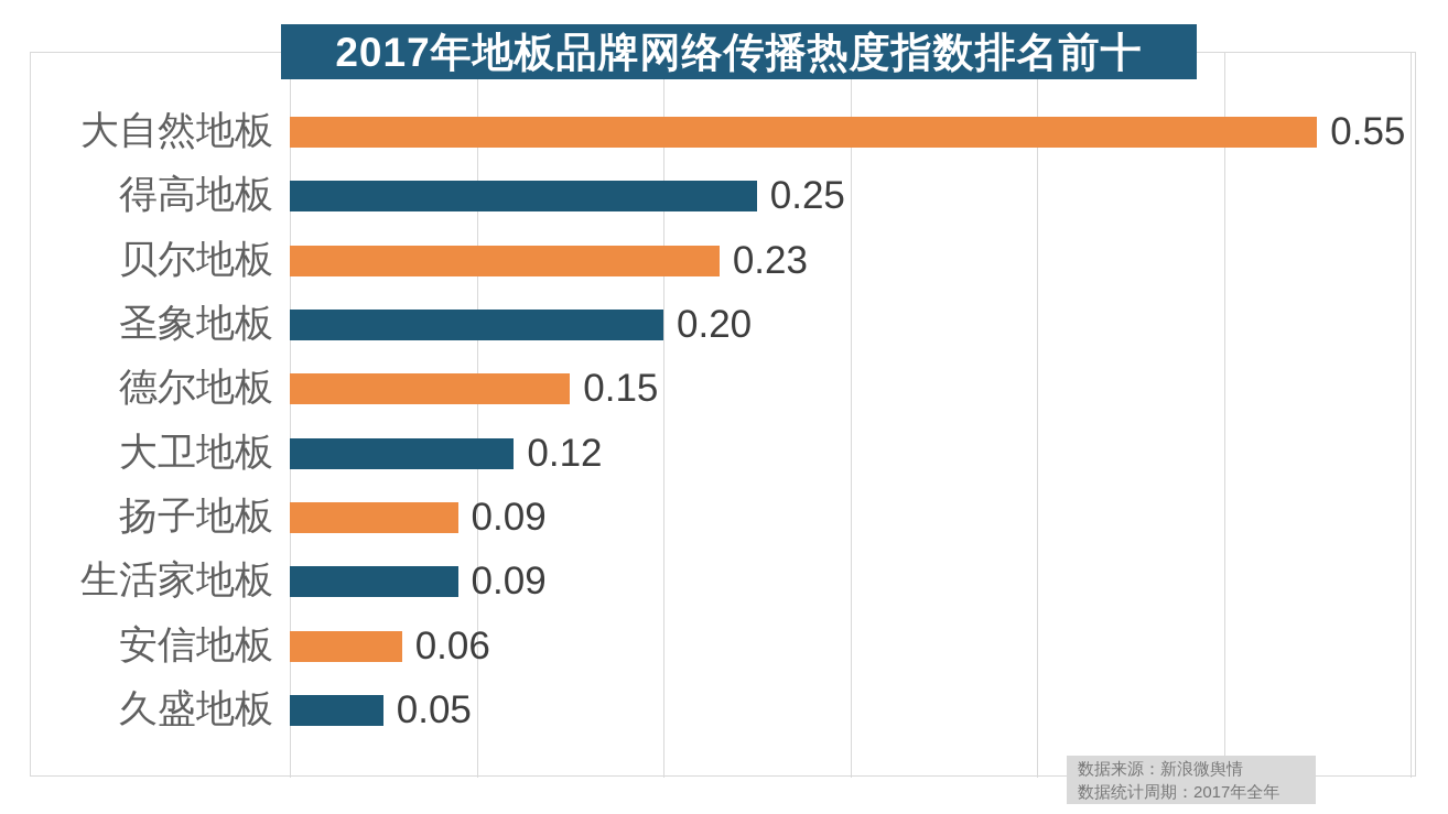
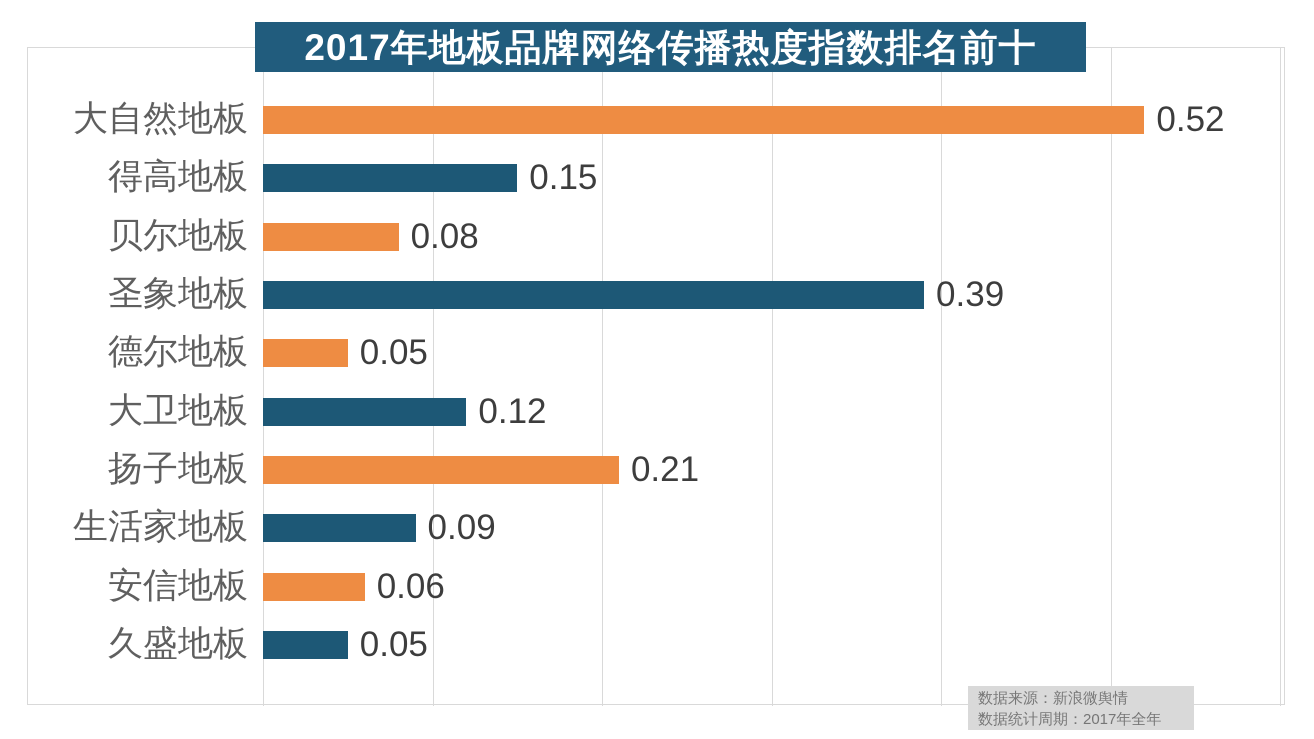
大自然地板: 0.55 -> 0.52
得高地板: 0.25 -> 0.15
贝尔地板: 0.23 -> 0.08
圣象地板: 0.20 -> 0.39
德尔地板: 0.15 -> 0.05
扬子地板: 0.09 -> 0.21
